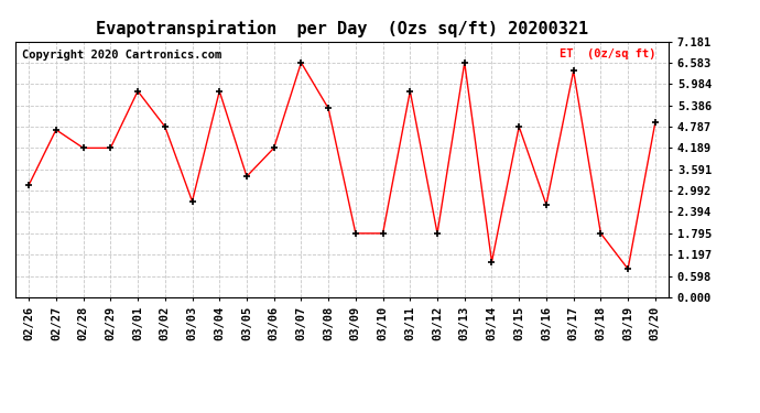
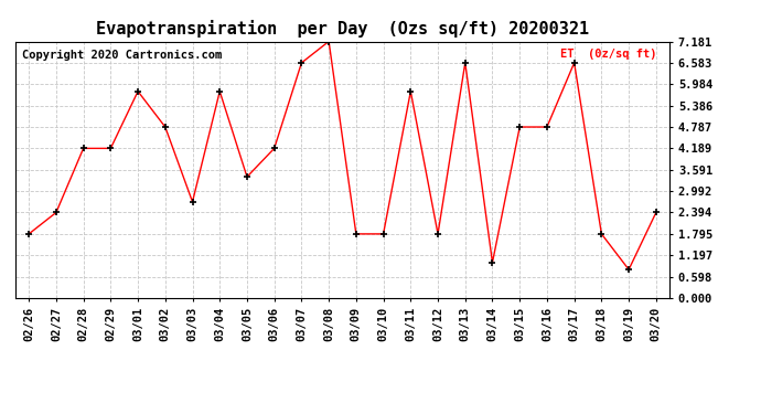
02/26: 3.15 -> 1.79
02/27: 4.70 -> 2.39
03/08: 5.30 -> 7.18
03/16: 2.60 -> 4.79
03/17: 6.35 -> 6.58
03/20: 4.90 -> 2.39
